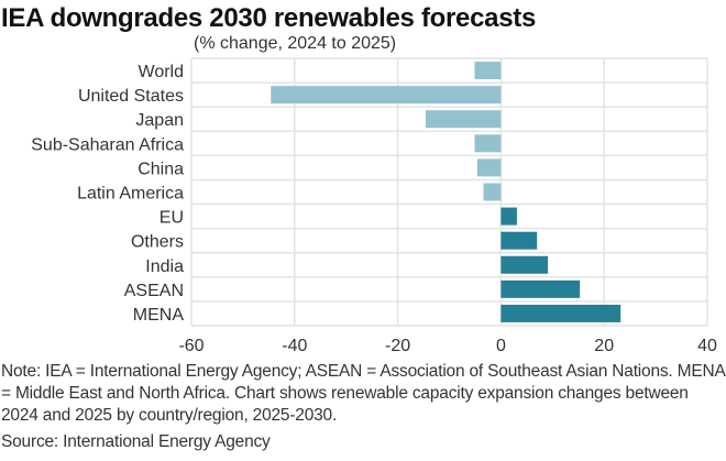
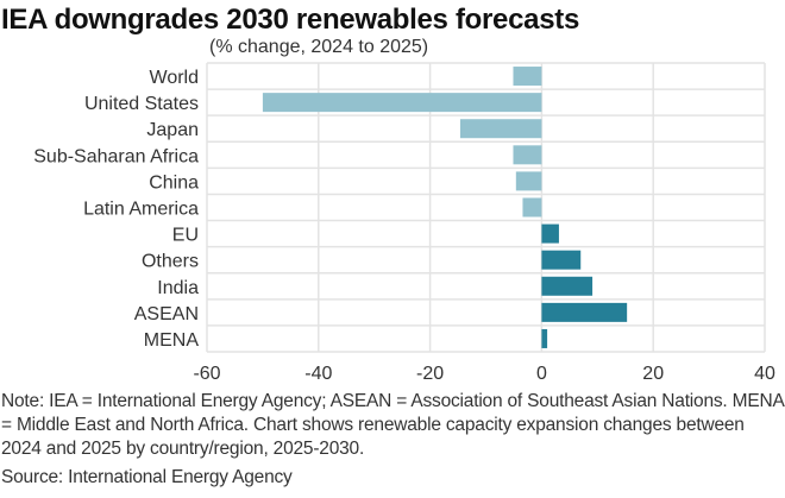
United States: -45 -> -50
MENA: 23 -> 1
